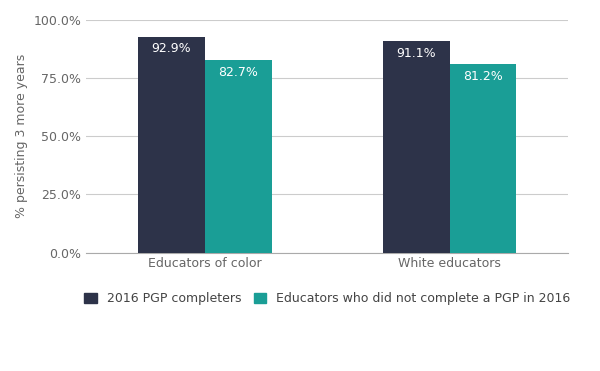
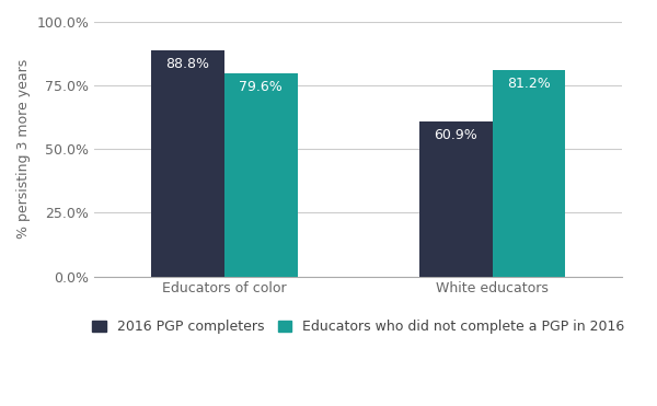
2016 PGP completers/Educators of color: 92.9% -> 88.8%
Educators who did not complete a PGP in 2016/Educators of color: 82.7% -> 79.6%
2016 PGP completers/White educators: 91.1% -> 60.9%
